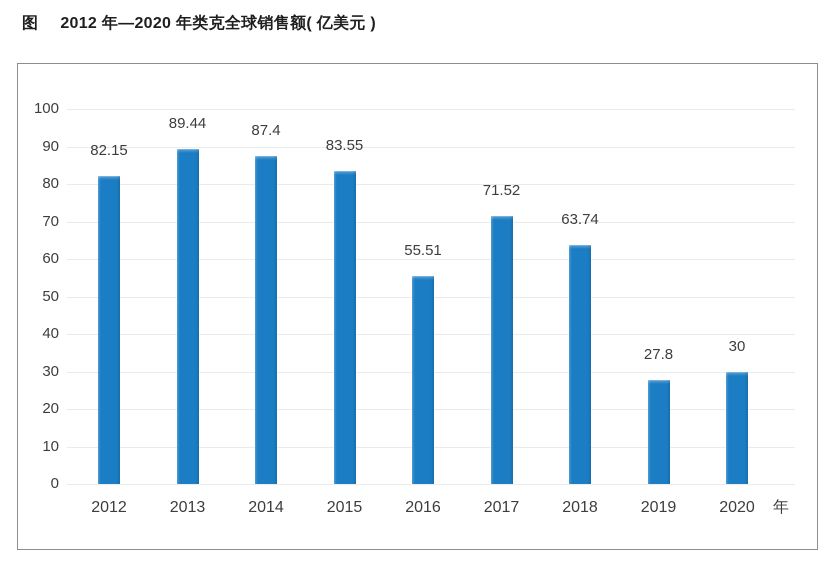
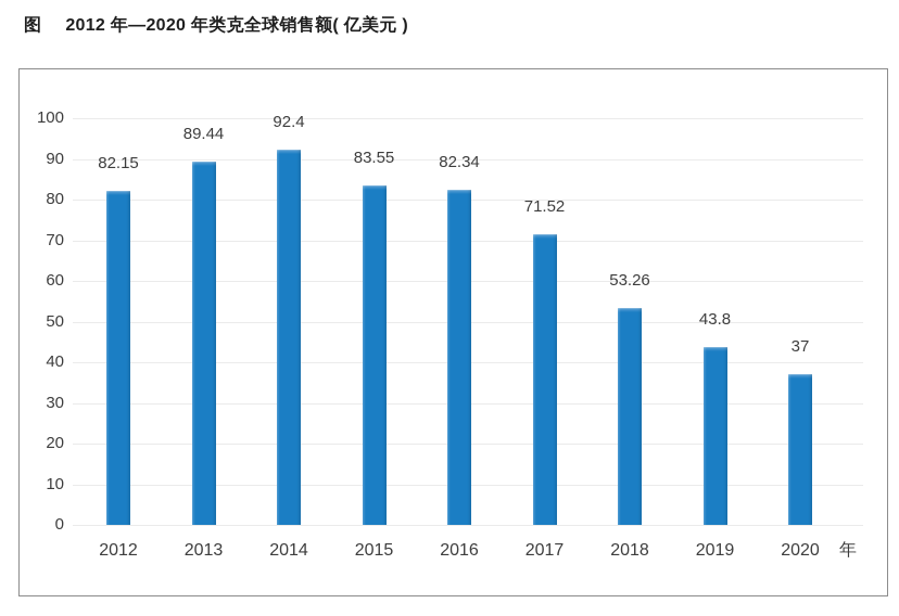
2014: 87.4 -> 92.4
2016: 55.51 -> 82.34
2018: 63.74 -> 53.26
2019: 27.8 -> 43.8
2020: 30 -> 37
